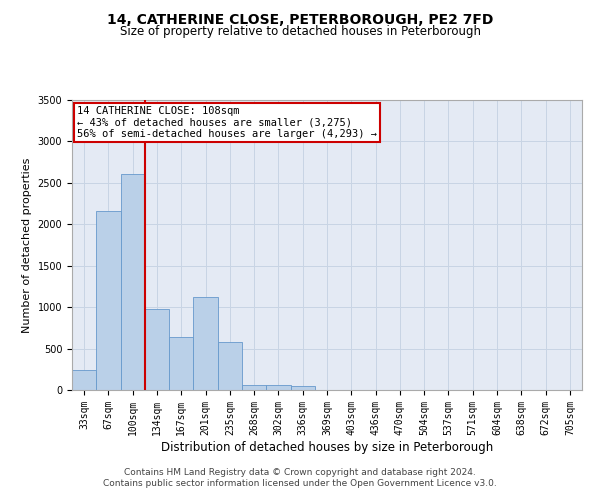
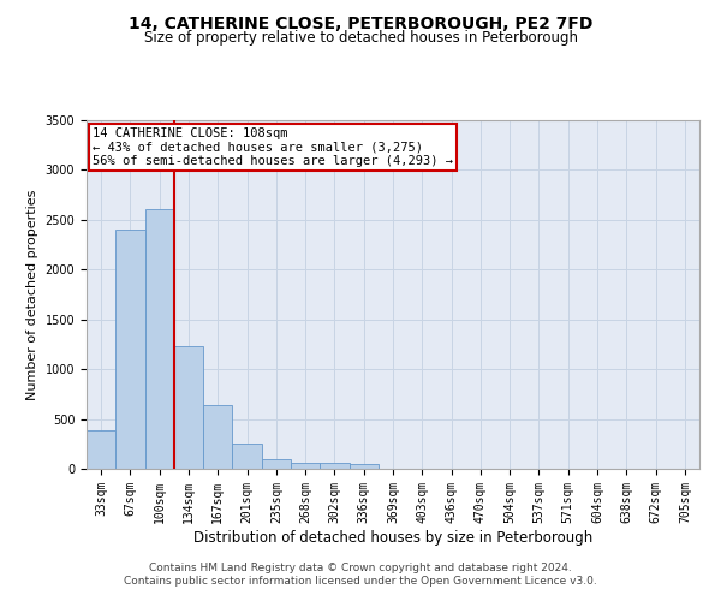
33sqm: 240 -> 390
67sqm: 2160 -> 2400
134sqm: 980 -> 1230
201sqm: 1120 -> 250
235sqm: 580 -> 100
